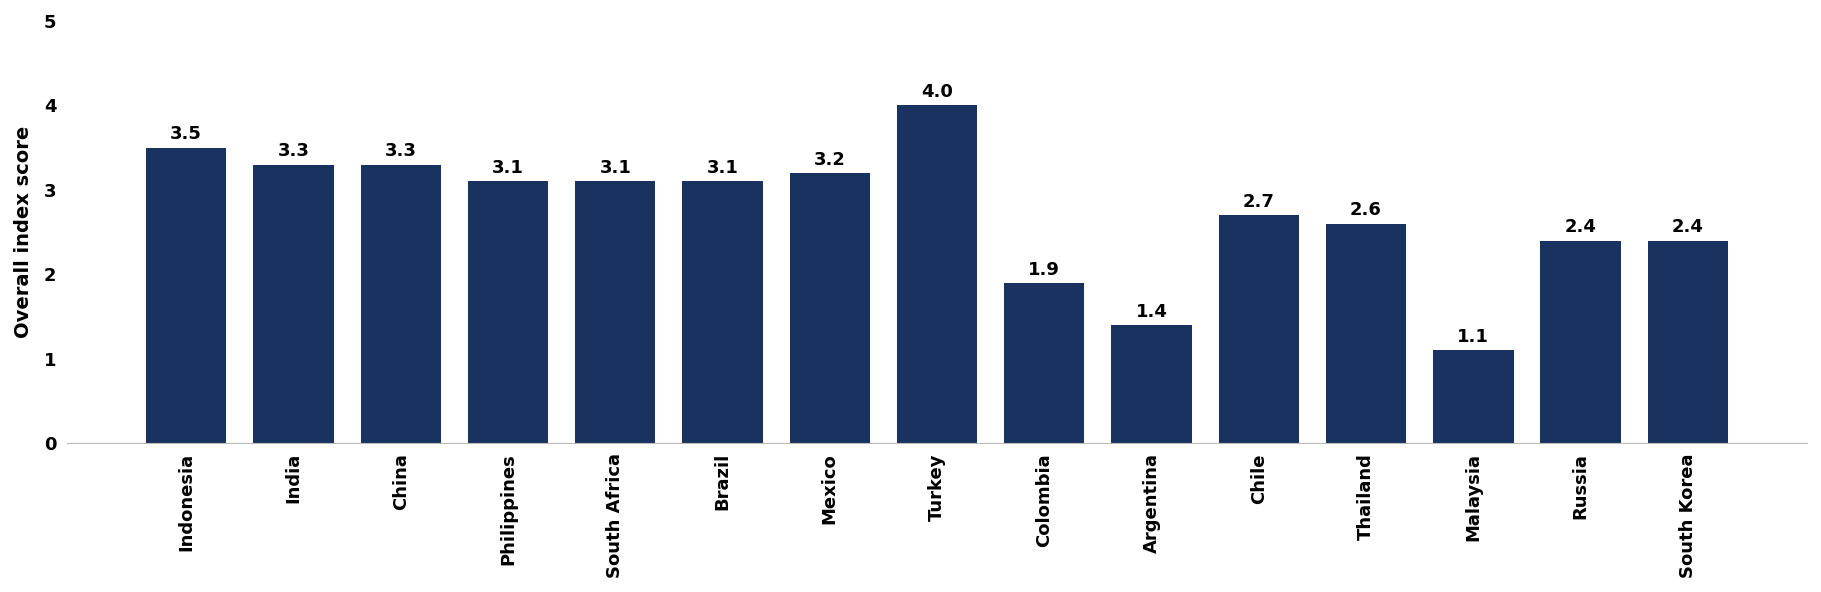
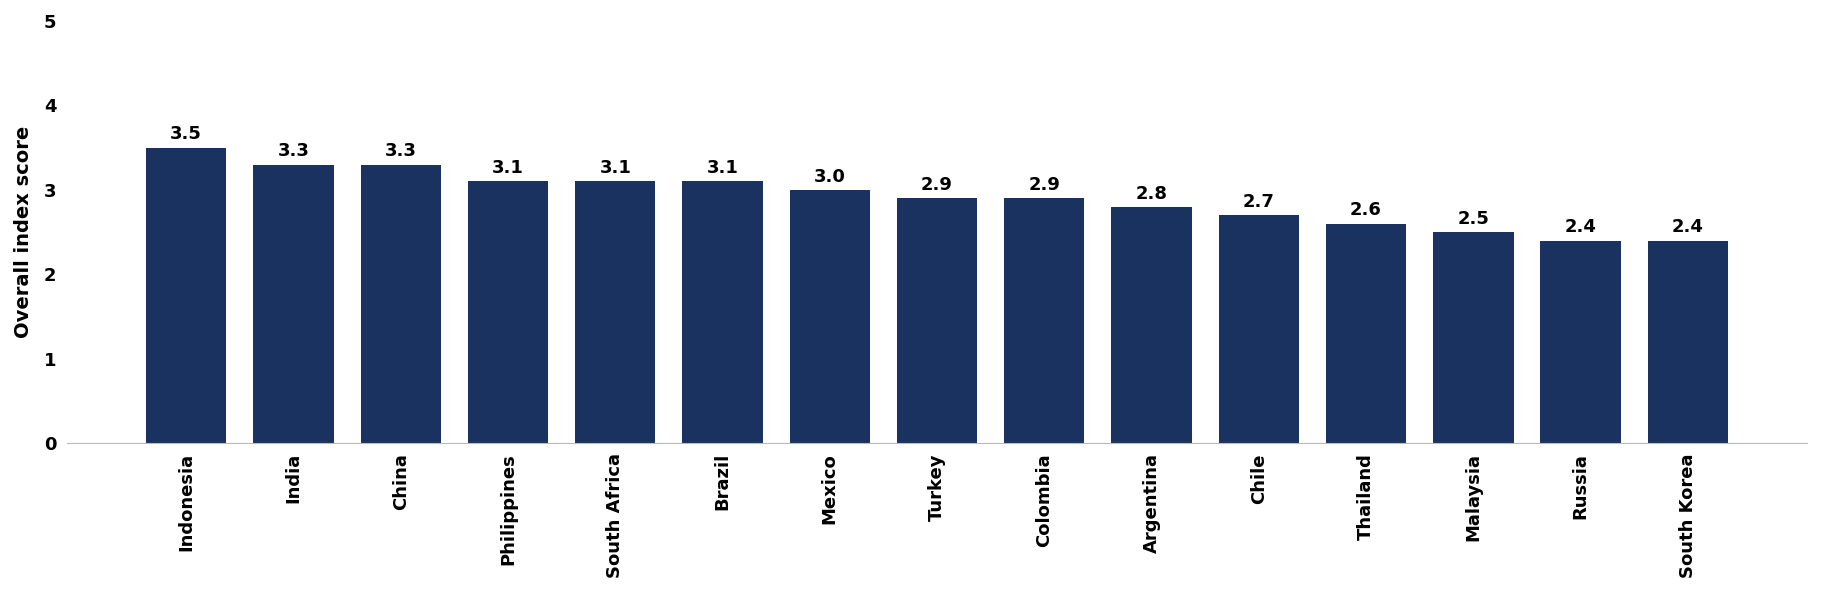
Mexico: 3.2 -> 3.0
Turkey: 4.0 -> 2.9
Colombia: 1.9 -> 2.9
Argentina: 1.4 -> 2.8
Malaysia: 1.1 -> 2.5
